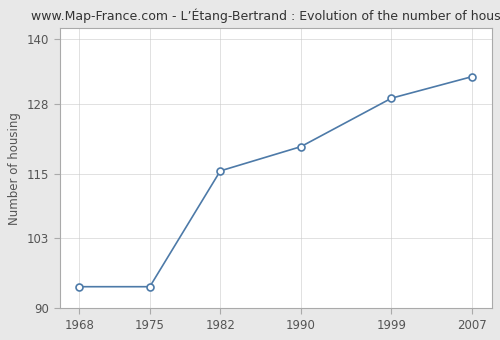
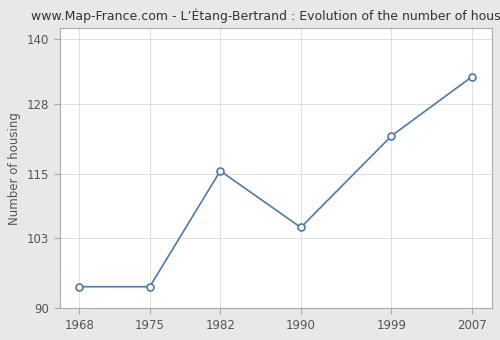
1990: 120.0 -> 105.0
1999: 129.0 -> 122.0
